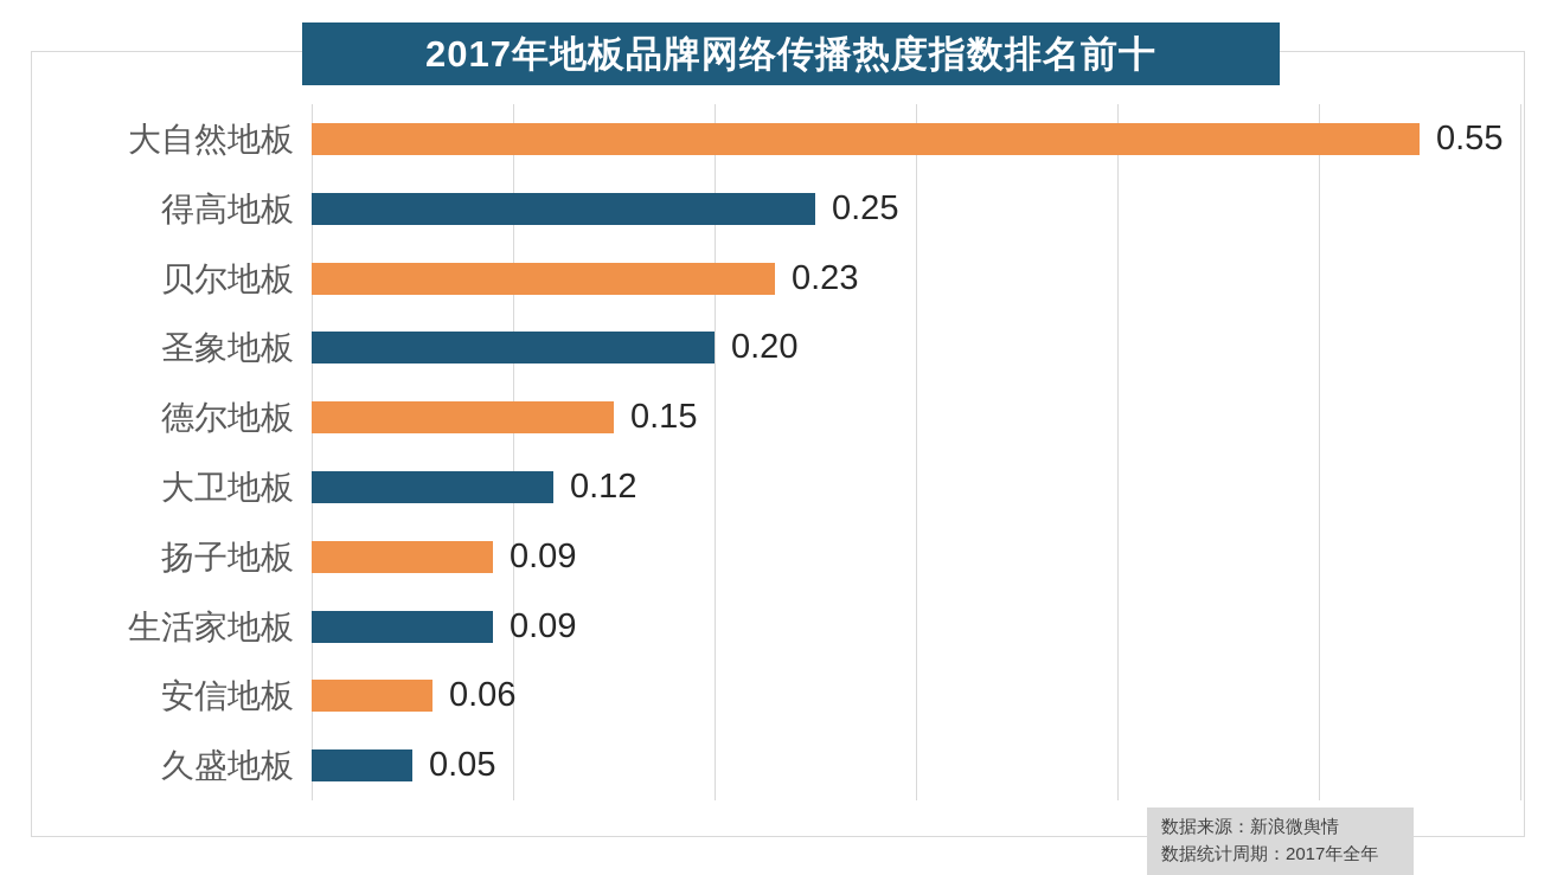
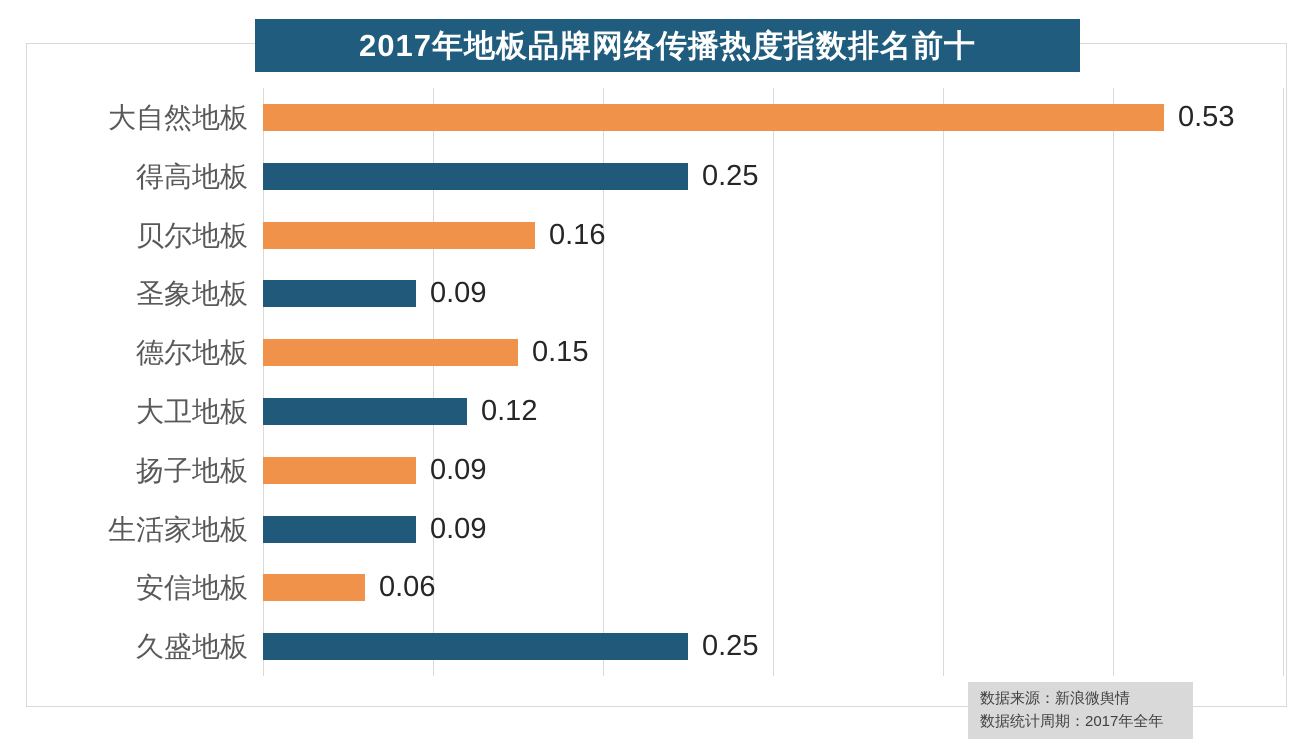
大自然地板: 0.55 -> 0.53
贝尔地板: 0.23 -> 0.16
圣象地板: 0.20 -> 0.09
久盛地板: 0.05 -> 0.25
